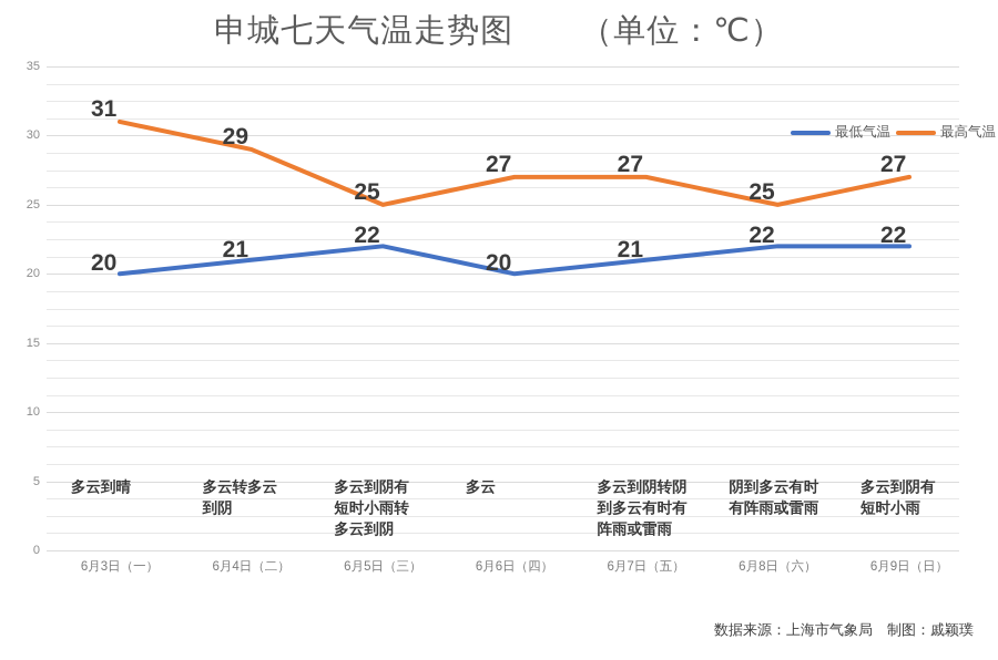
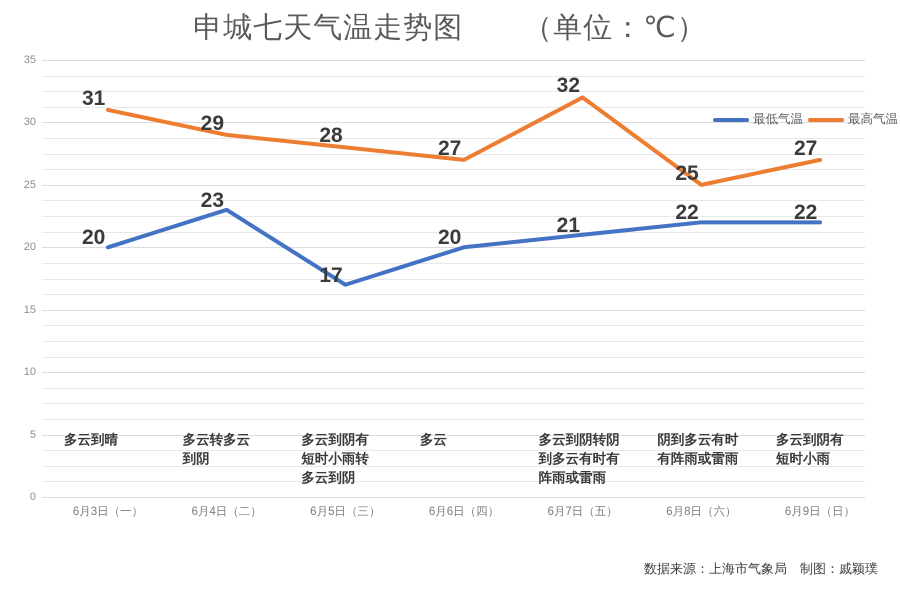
最低气温/6月4日（二）: 21 -> 23
最低气温/6月5日（三）: 22 -> 17
最高气温/6月5日（三）: 25 -> 28
最高气温/6月7日（五）: 27 -> 32
